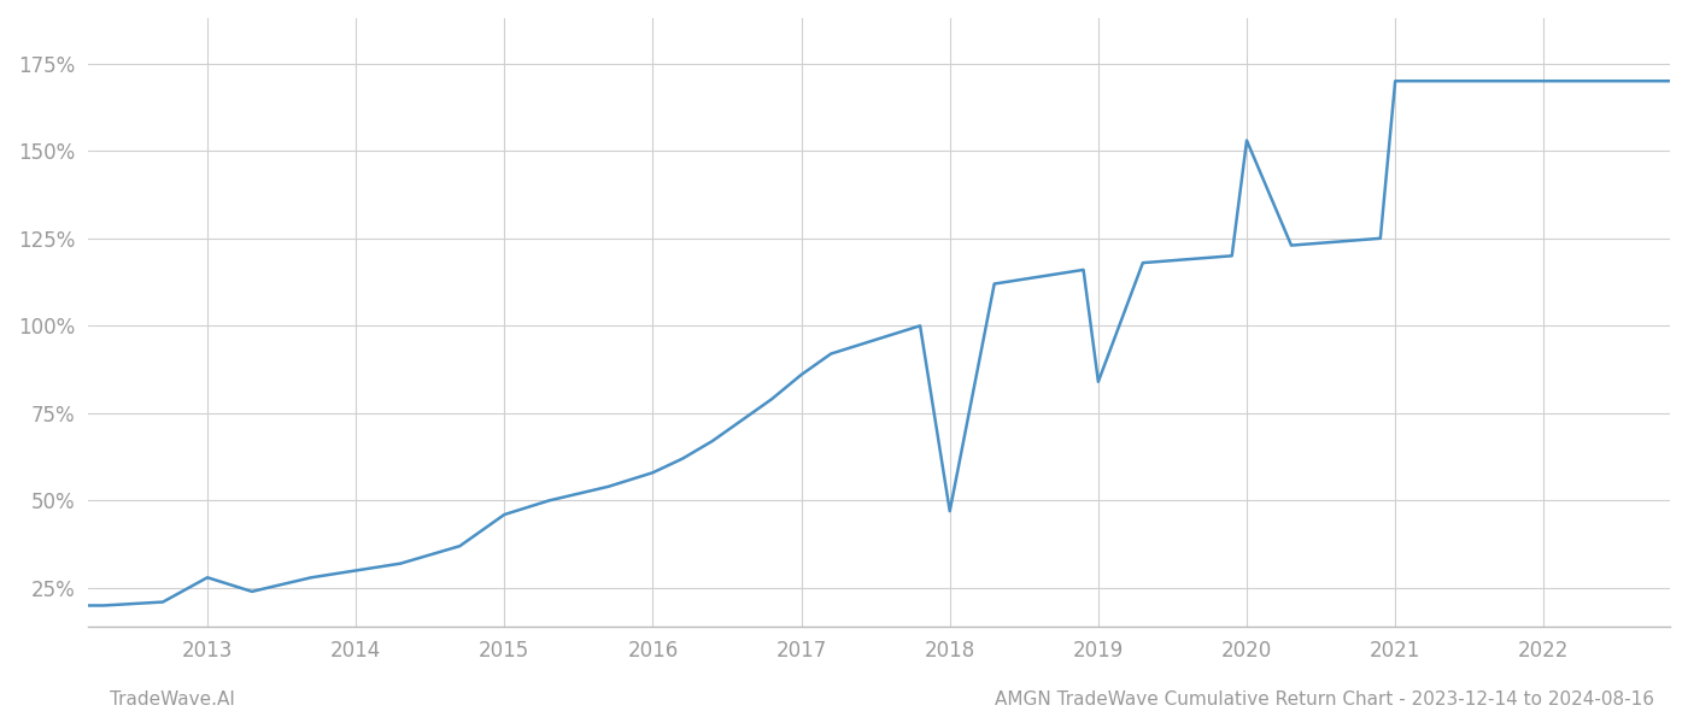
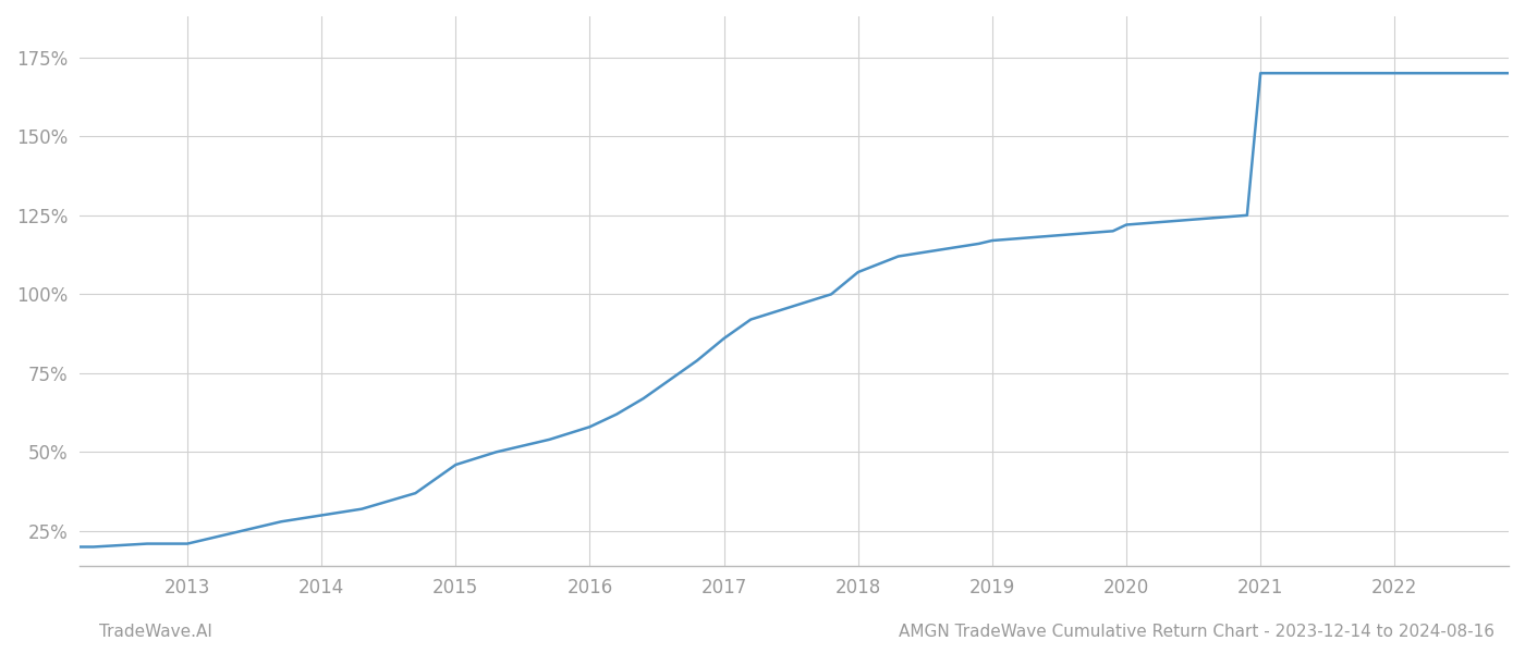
2013: 28% -> 21%
2018: 47% -> 107%
2019: 84% -> 117%
2020: 153% -> 122%
